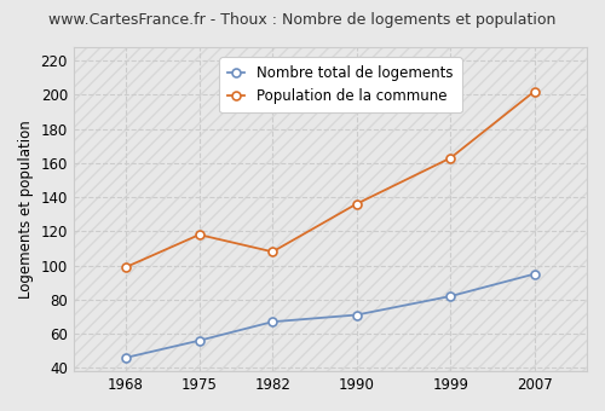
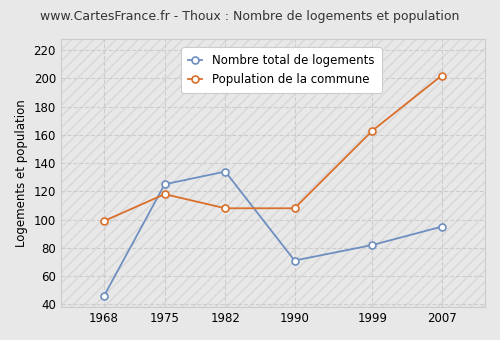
Nombre total de logements/1975: 56 -> 125
Nombre total de logements/1982: 67 -> 134
Population de la commune/1990: 136 -> 108
